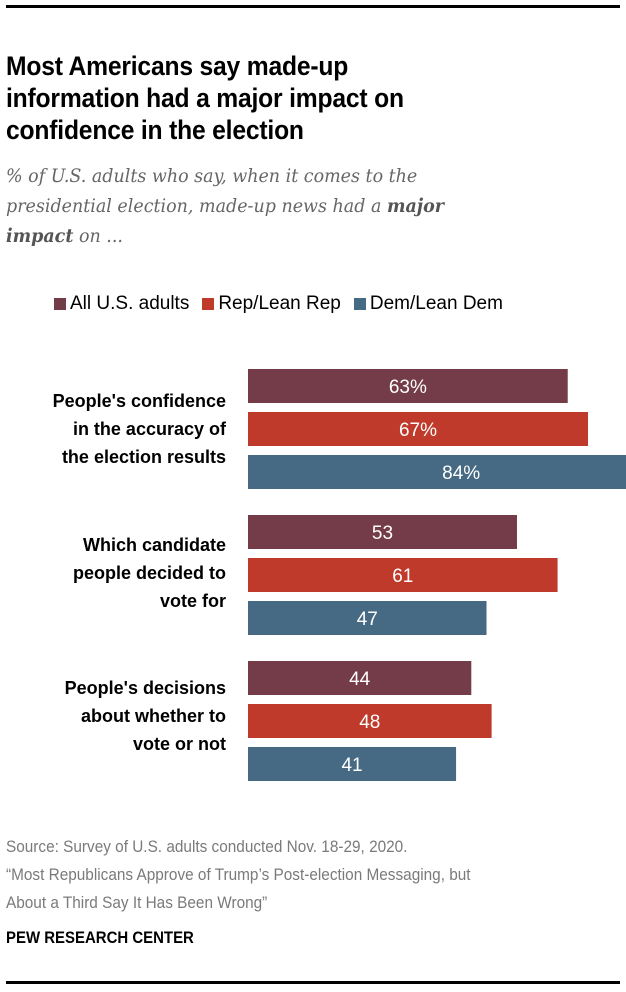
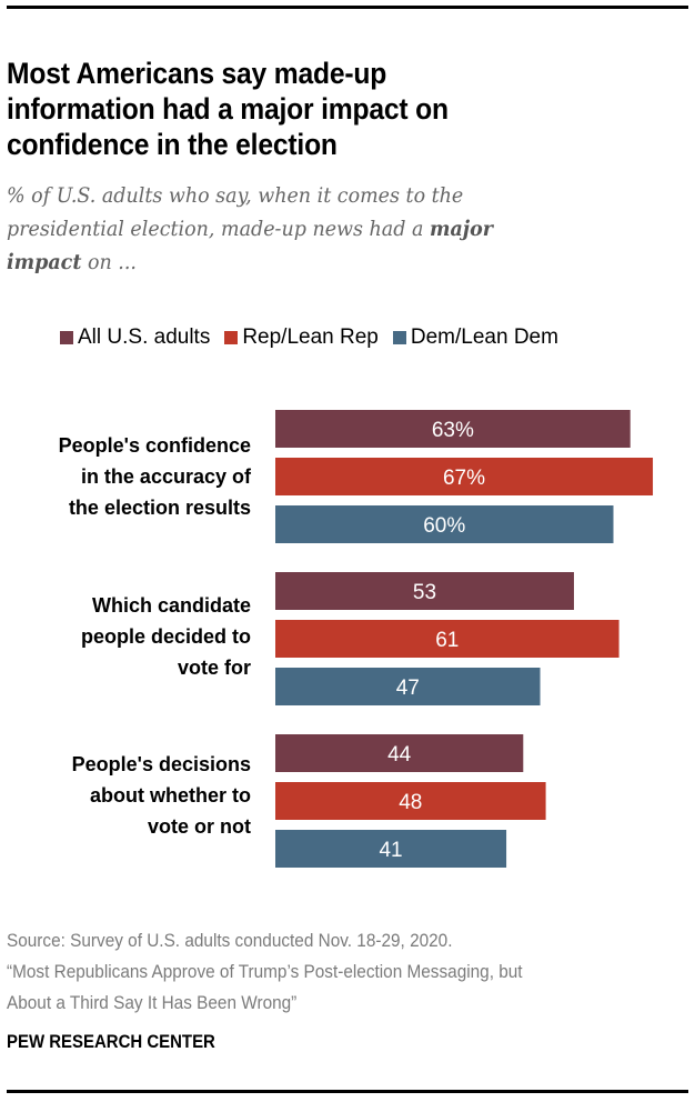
Dem/Lean Dem/People's confidence in the accuracy of the election results: 84% -> 60%
